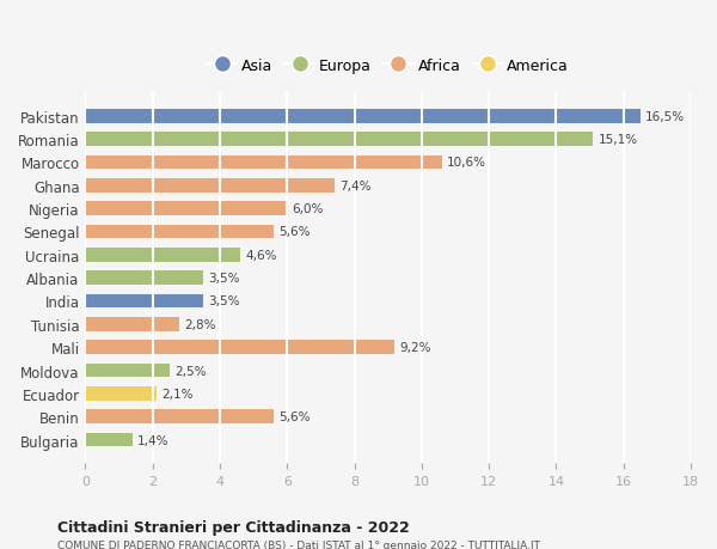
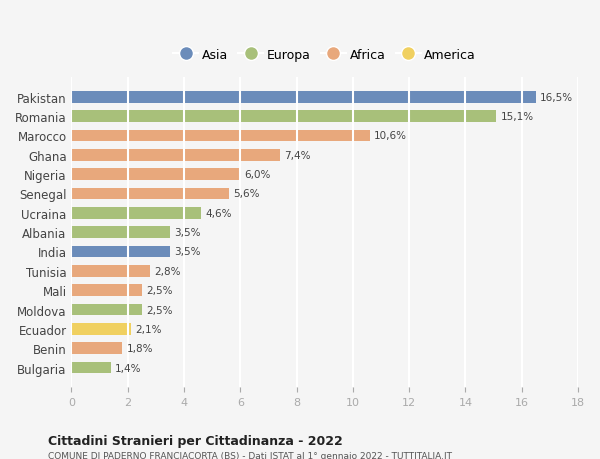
Mali: 9,2% -> 2,5%
Benin: 5,6% -> 1,8%
